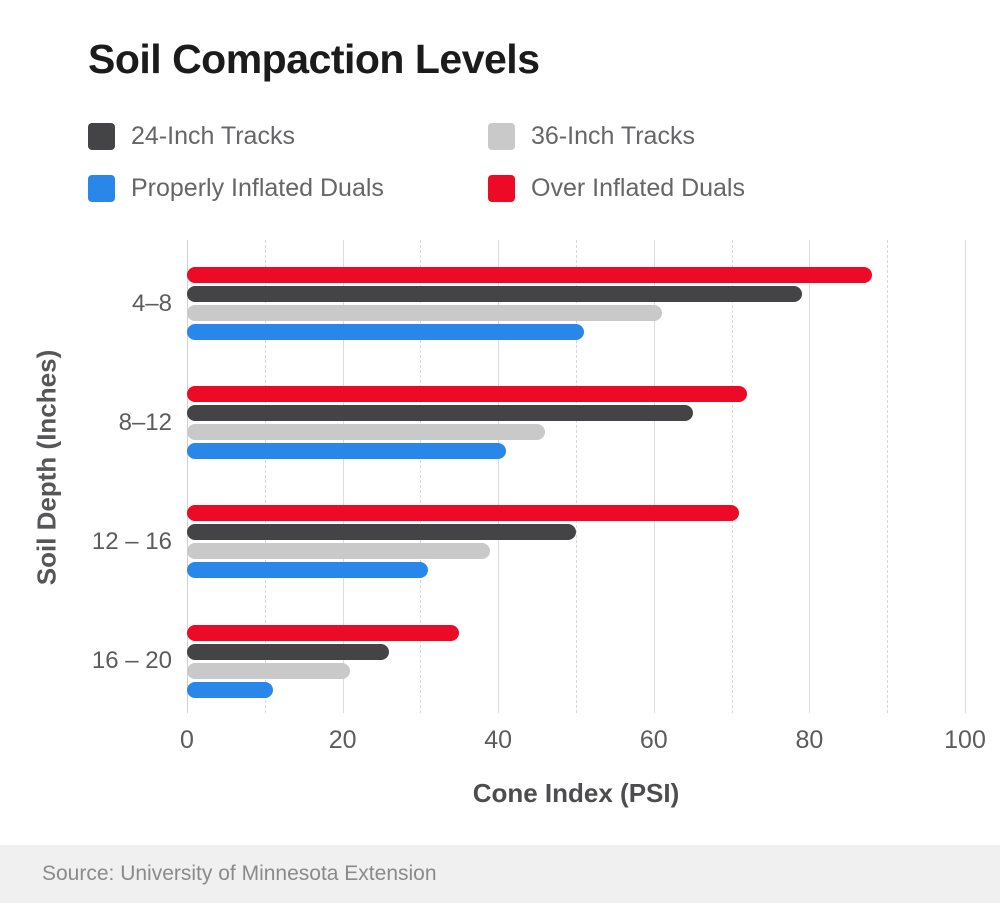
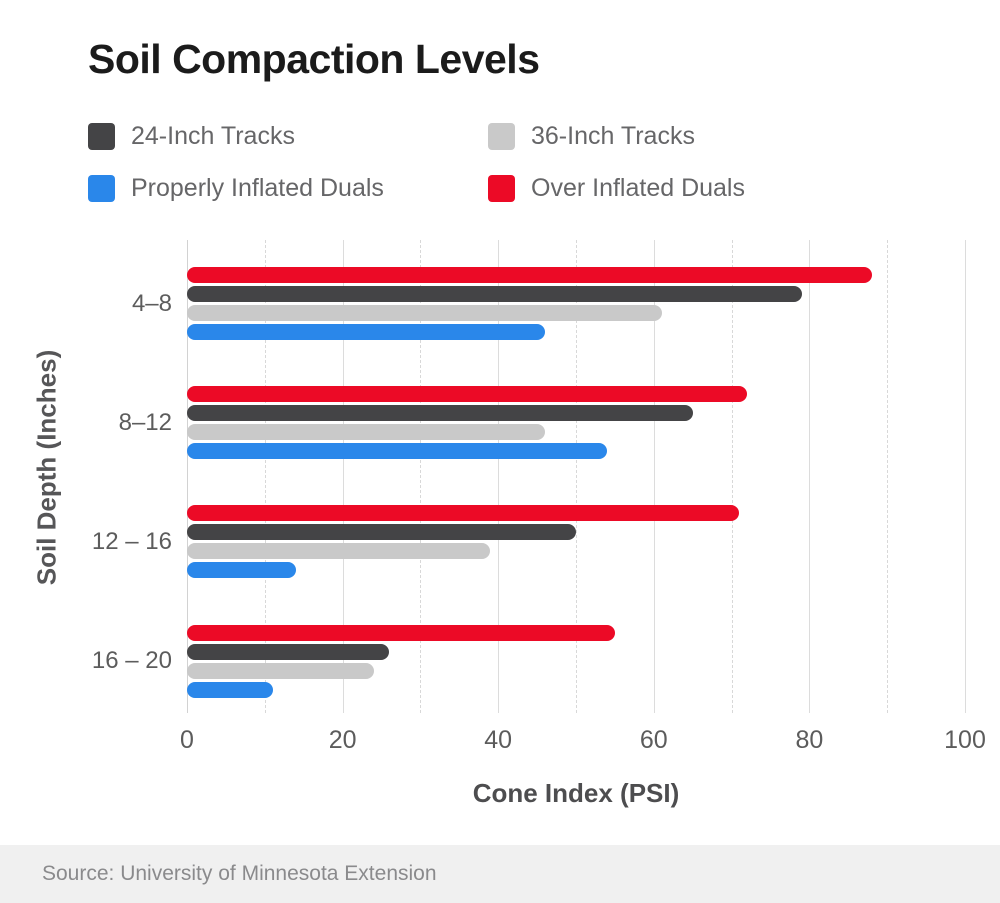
Properly Inflated Duals/4–8: 51 -> 46
Properly Inflated Duals/8–12: 41 -> 54
Properly Inflated Duals/12 – 16: 31 -> 14
Over Inflated Duals/16 – 20: 35 -> 55
36-Inch Tracks/16 – 20: 21 -> 24
